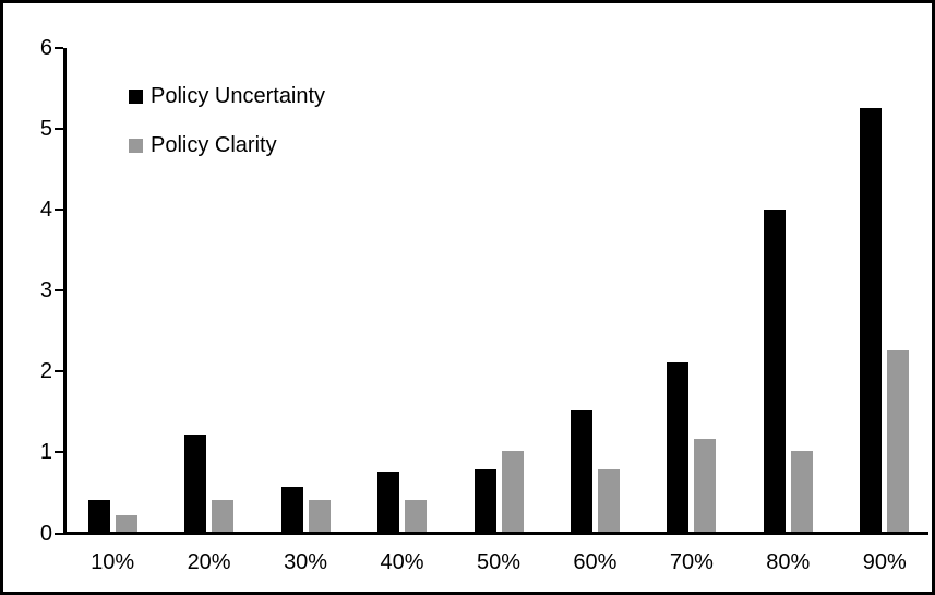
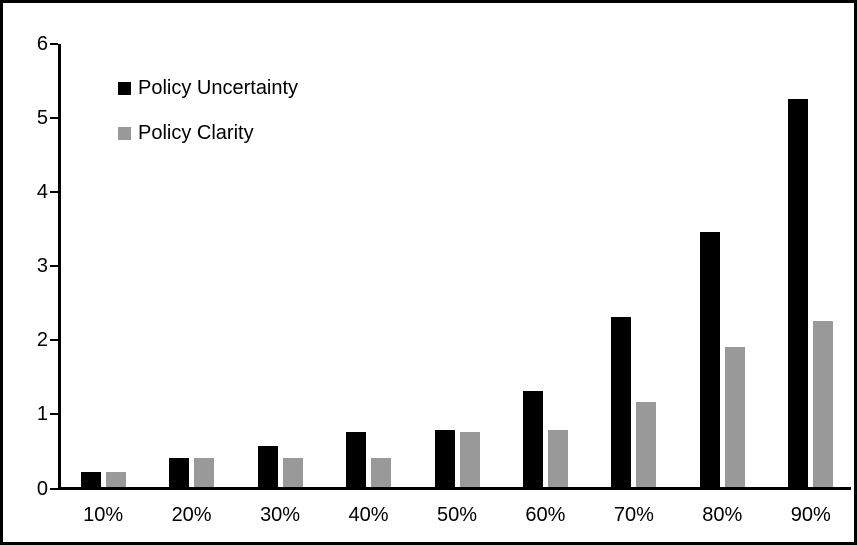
Policy Uncertainty/10%: 0.4 -> 0.2
Policy Uncertainty/20%: 1.2 -> 0.4
Policy Clarity/50%: 1.0 -> 0.8
Policy Uncertainty/60%: 1.5 -> 1.3
Policy Uncertainty/70%: 2.1 -> 2.3
Policy Uncertainty/80%: 4.0 -> 3.5
Policy Clarity/80%: 1.0 -> 1.9
